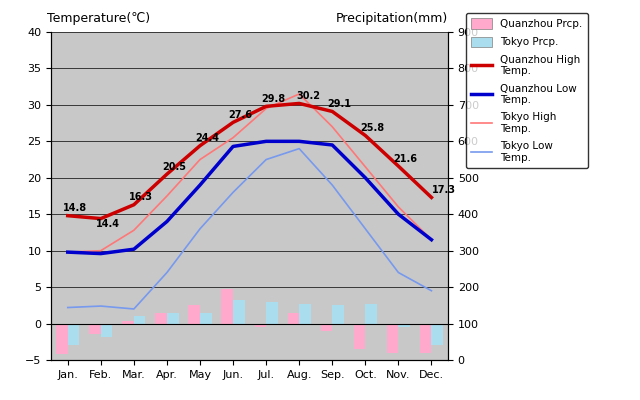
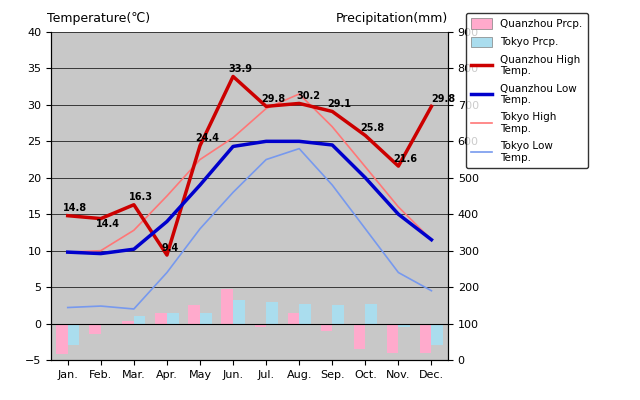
Tokyo Prcp./Feb.: -1.8 -> -0.2
Quanzhou High Temp./Apr.: 20.5 -> 9.4
Quanzhou High Temp./Jun.: 27.6 -> 33.9
Quanzhou High Temp./Dec.: 17.3 -> 29.8
